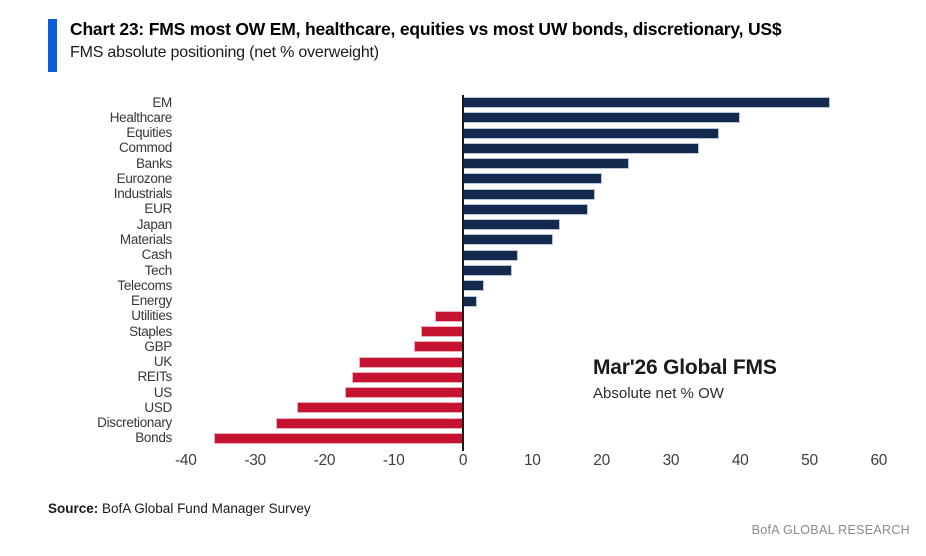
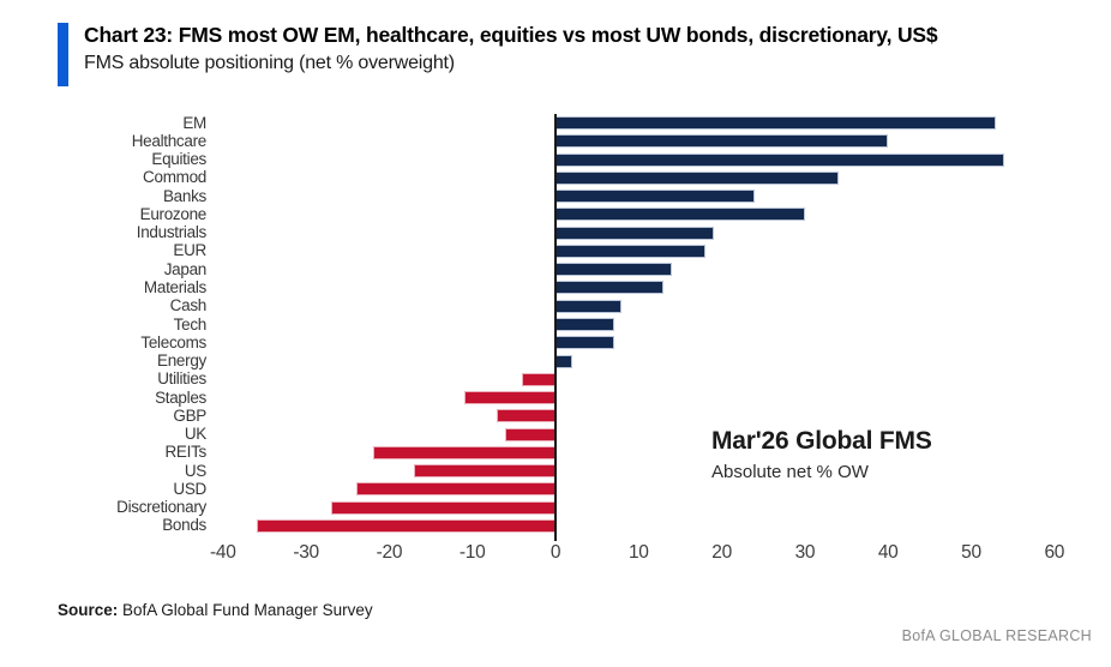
Equities: 37 -> 54
Eurozone: 20 -> 30
Telecoms: 3 -> 7
Staples: -6 -> -11
UK: -15 -> -6
REITs: -16 -> -22
